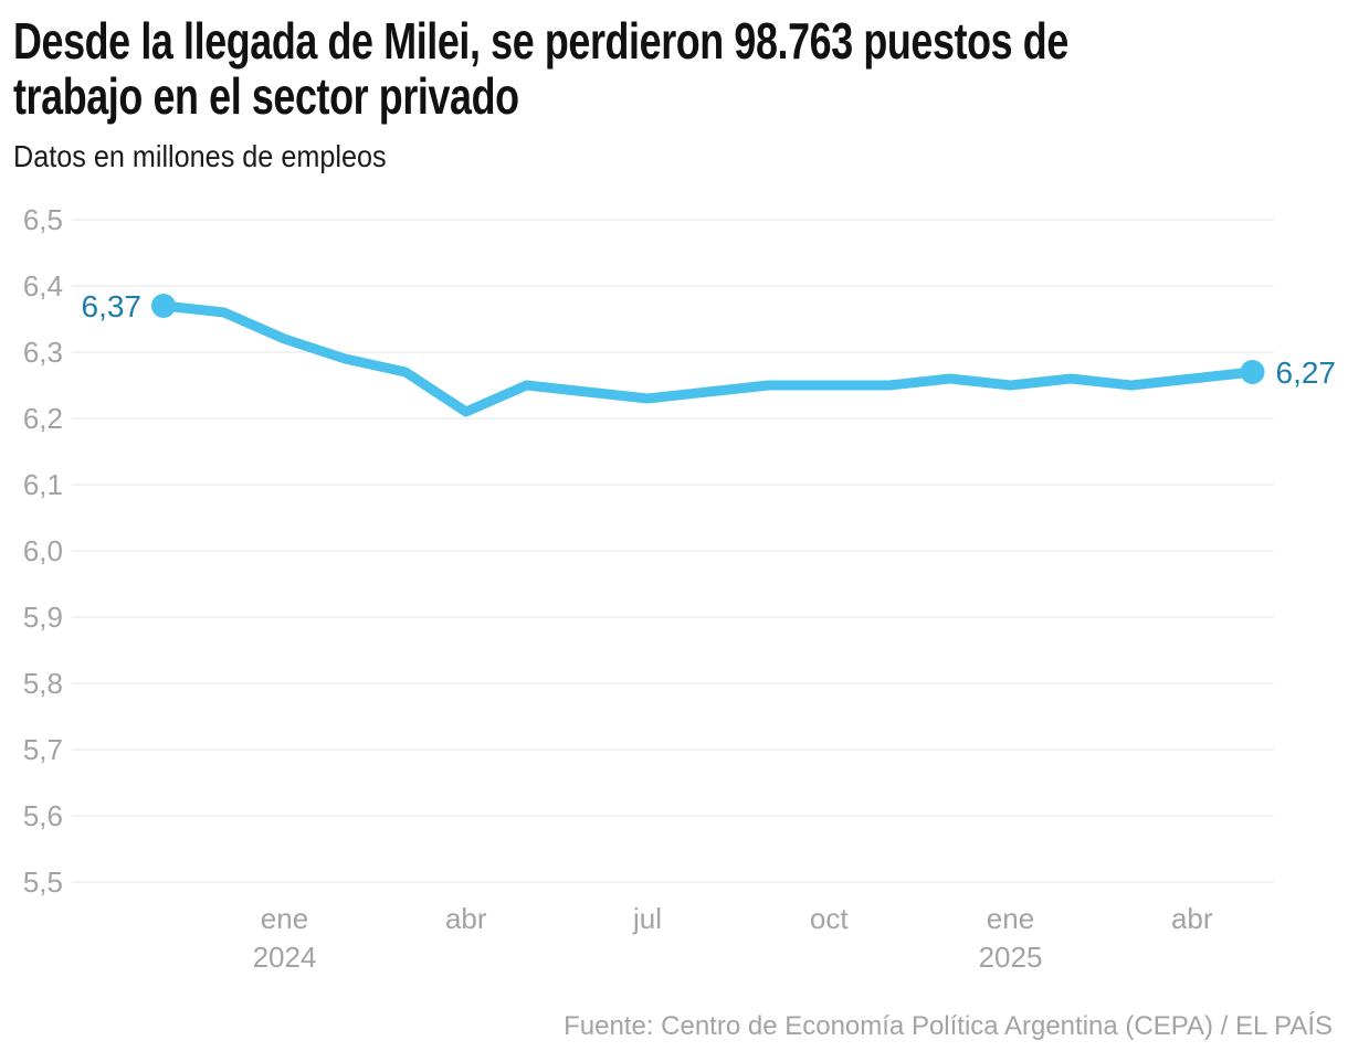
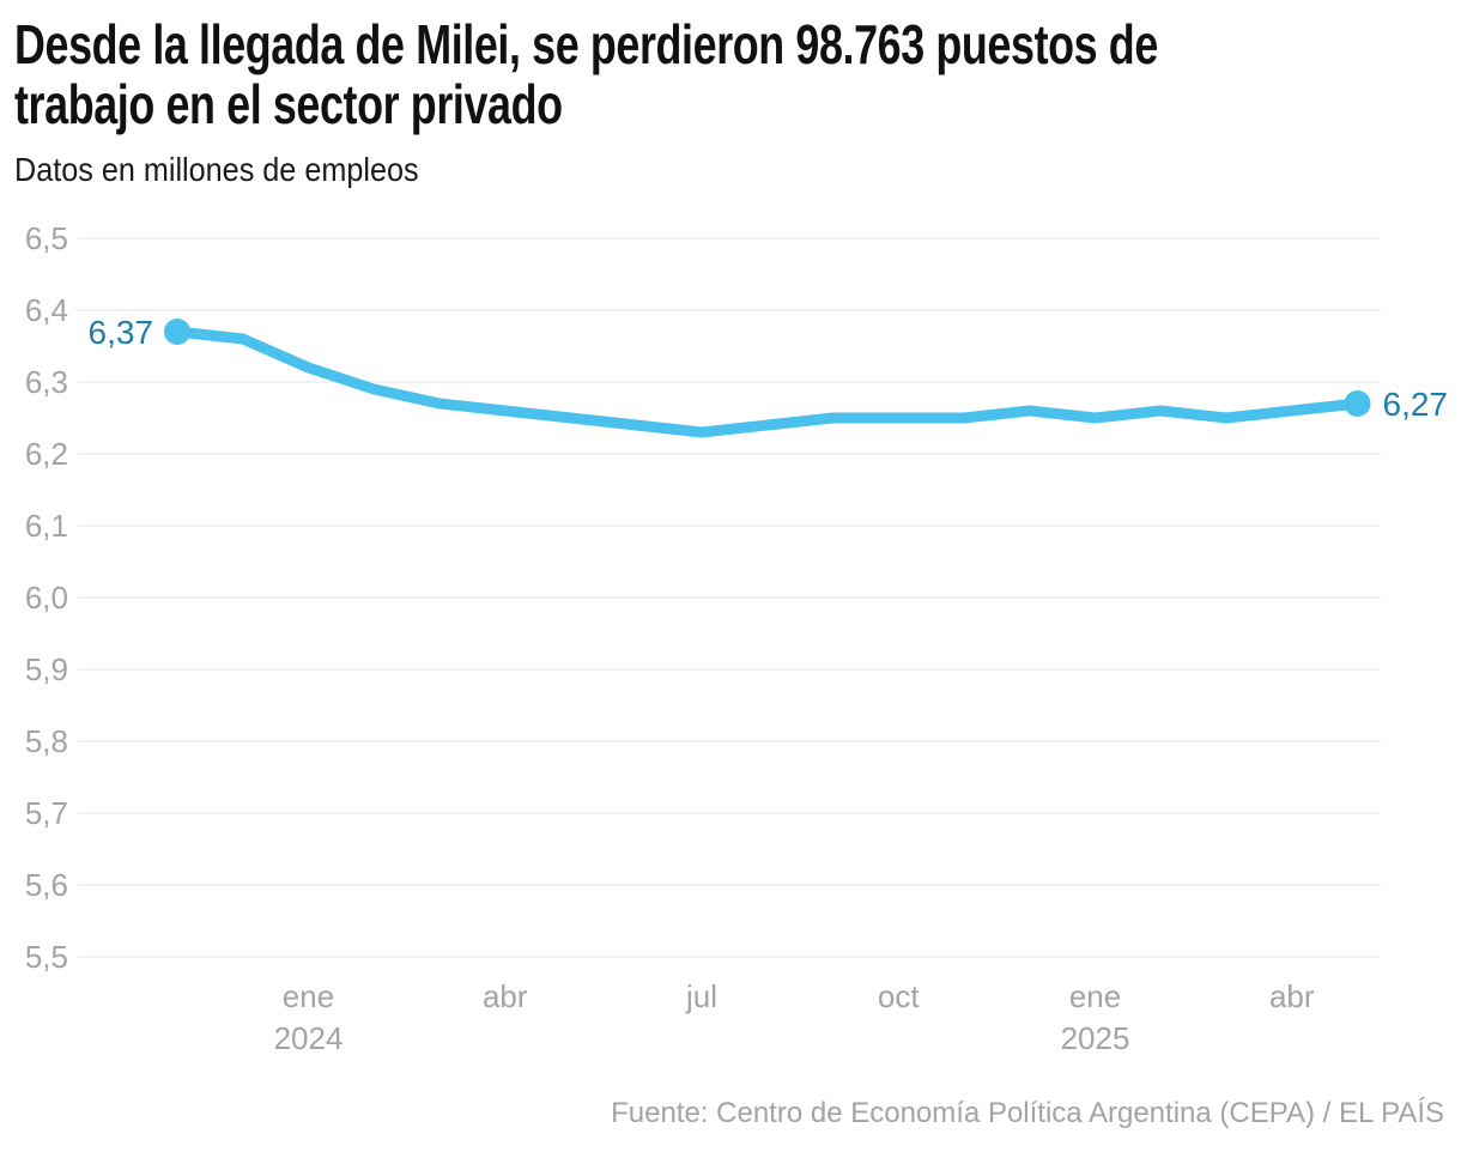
abr 2024: 6,21 -> 6,26
